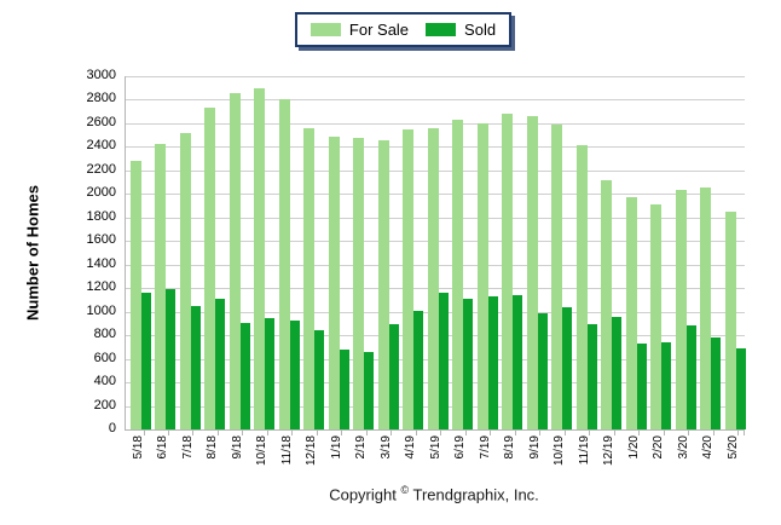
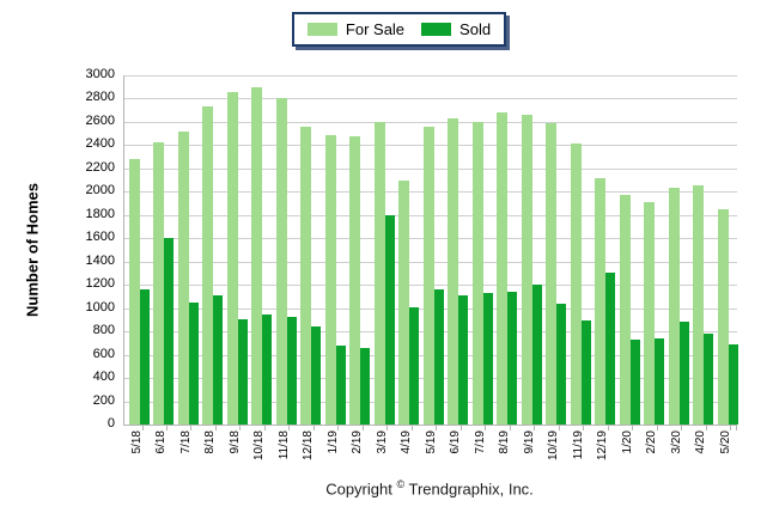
Sold/6/18: 1200 -> 1600
For Sale/3/19: 2500 -> 2600
Sold/3/19: 900 -> 1800
For Sale/4/19: 2600 -> 2100
Sold/9/19: 1000 -> 1200
Sold/12/19: 1000 -> 1300
